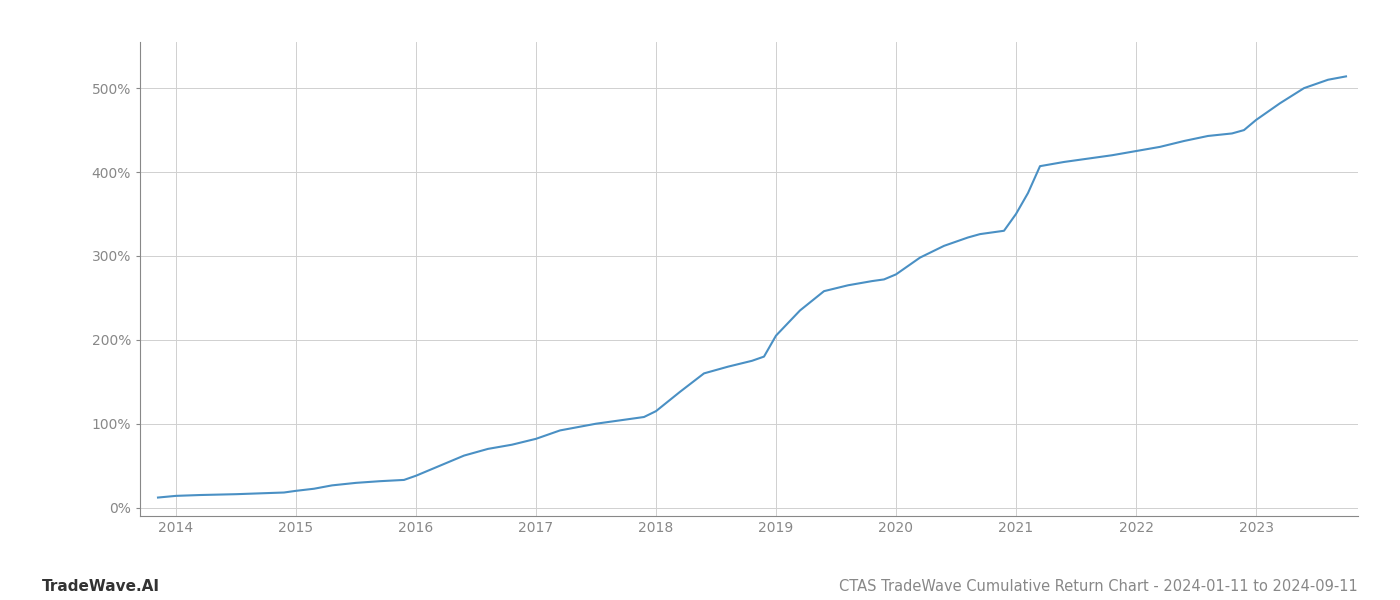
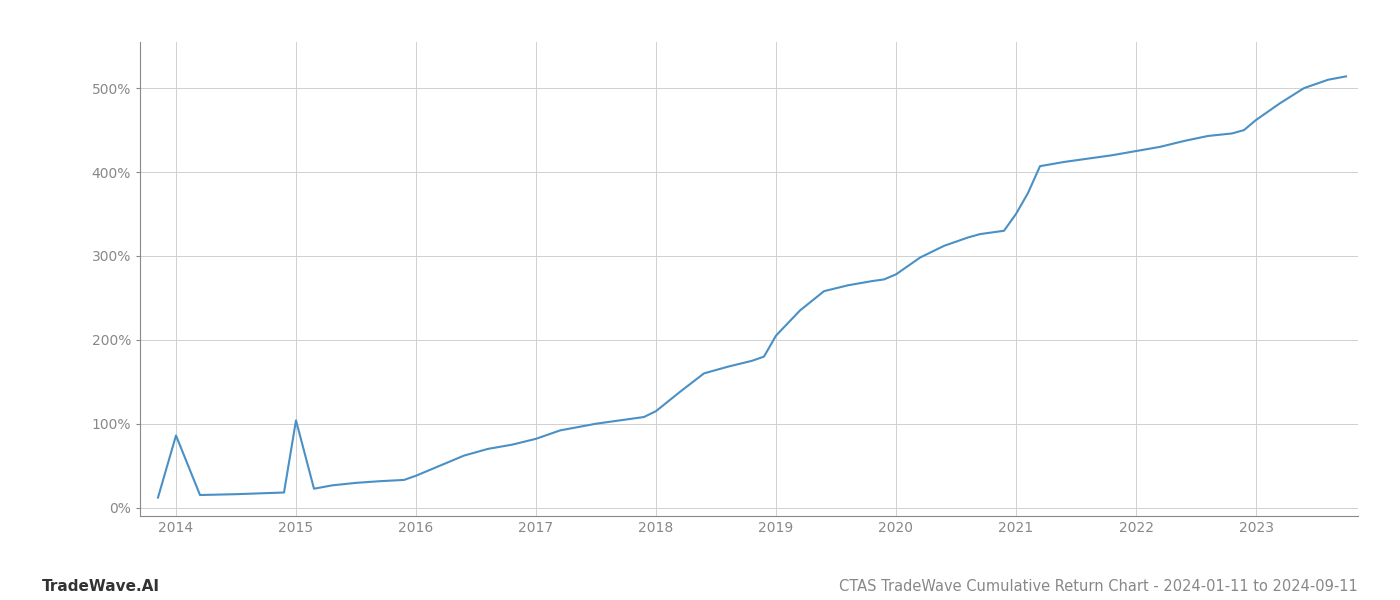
2014: 14% -> 86%
2015: 20% -> 104%
